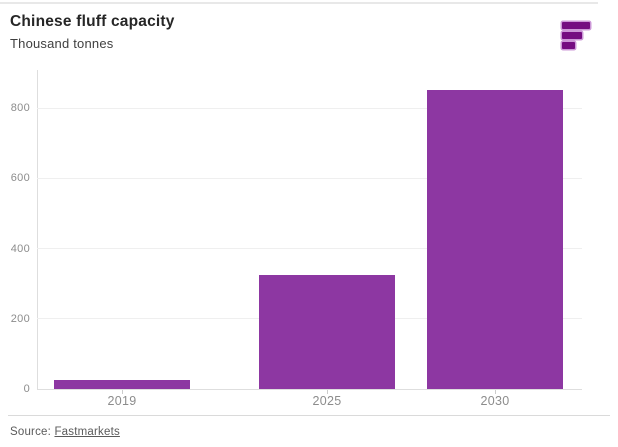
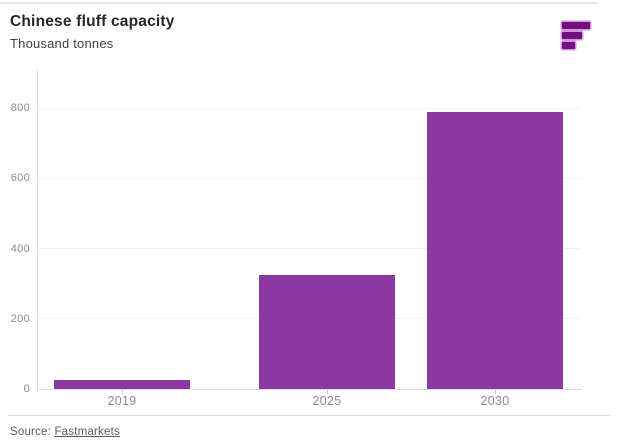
2030: 850 -> 790
